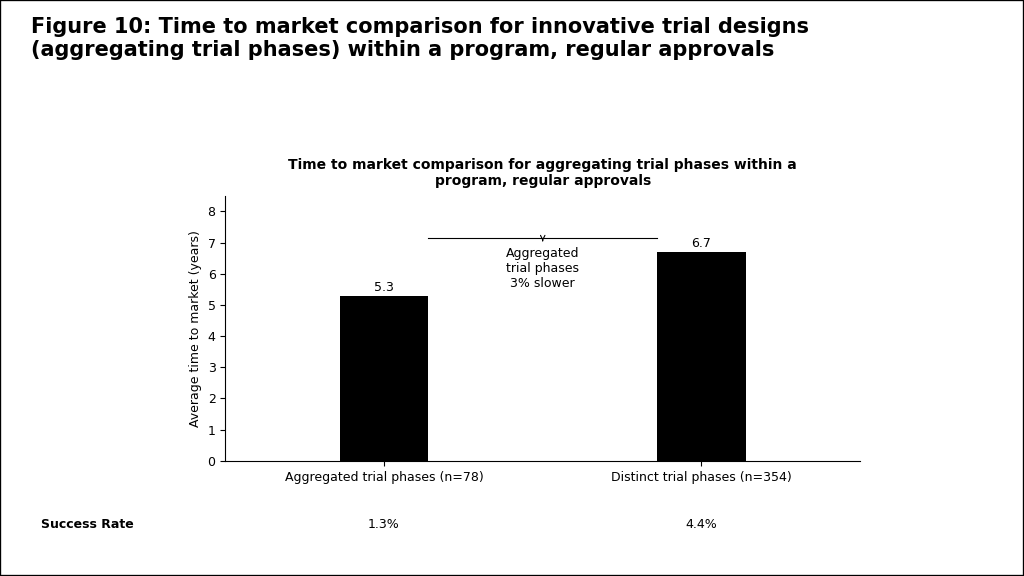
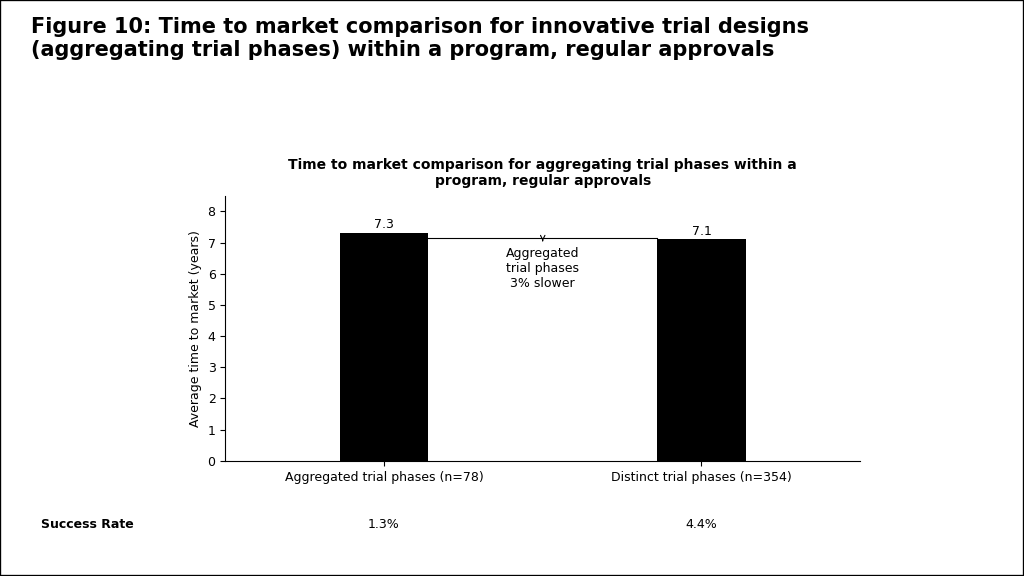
Aggregated trial phases (n=78): 5.3 -> 7.3
Distinct trial phases (n=354): 6.7 -> 7.1
